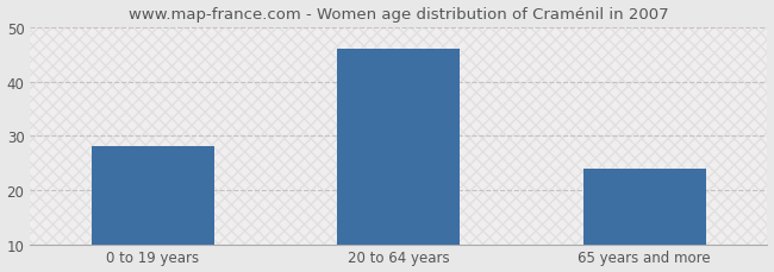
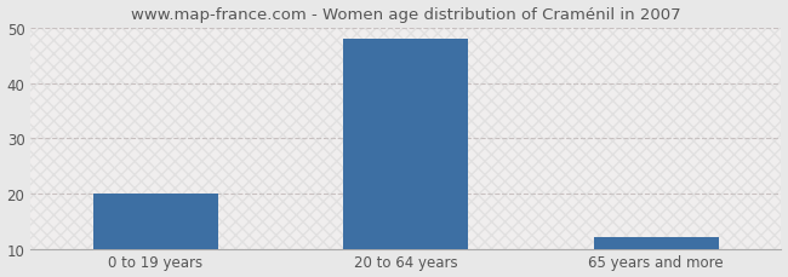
0 to 19 years: 28 -> 20
20 to 64 years: 46 -> 48
65 years and more: 24 -> 12
